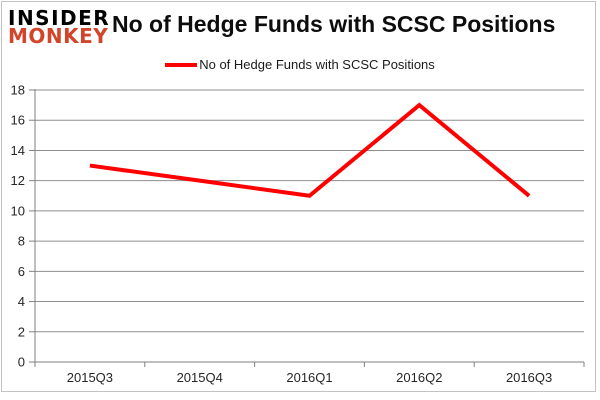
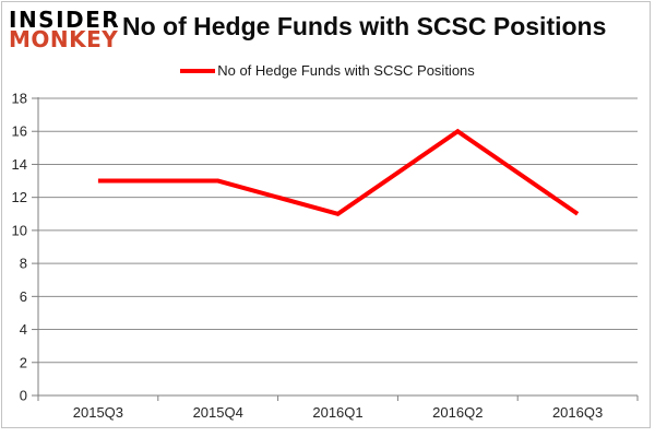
2015Q4: 12 -> 13
2016Q2: 17 -> 16
